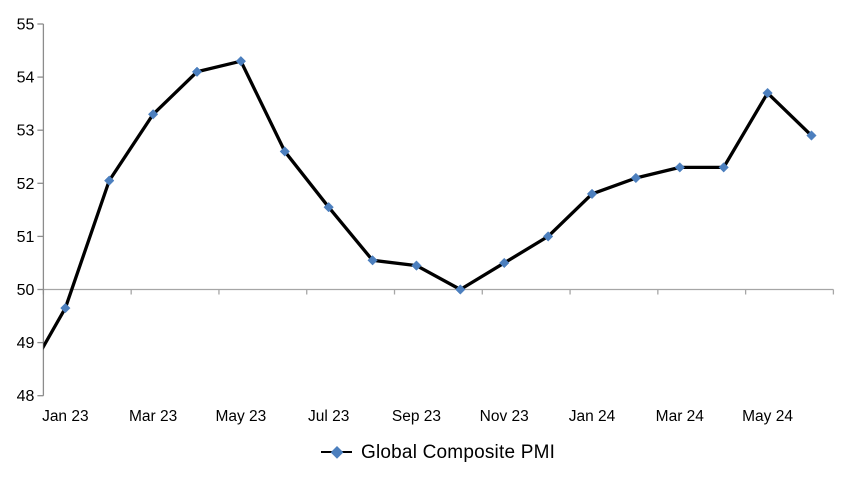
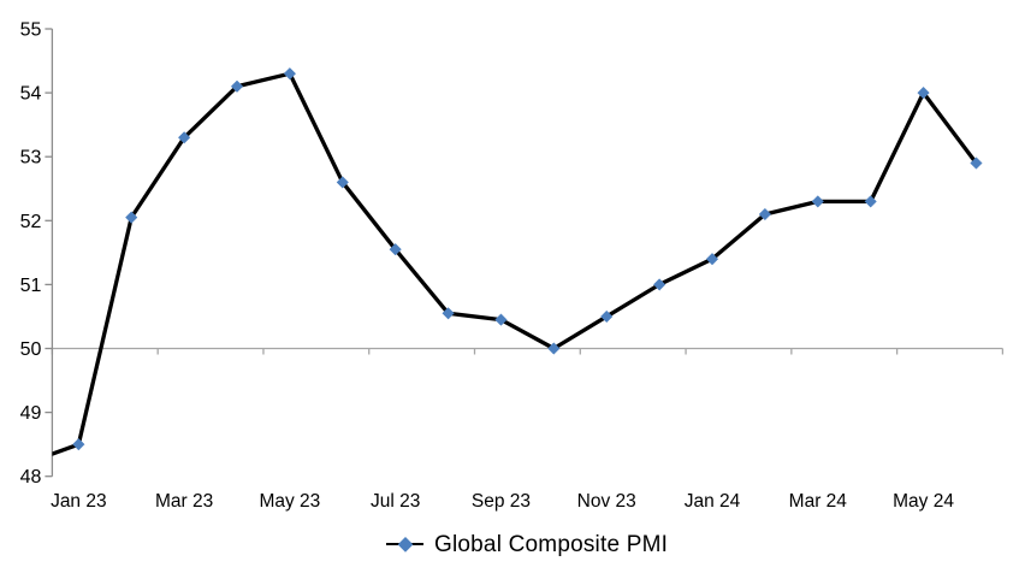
Jan 23: 49.6 -> 48.5
Jan 24: 51.8 -> 51.4
May 24: 53.7 -> 54.0
